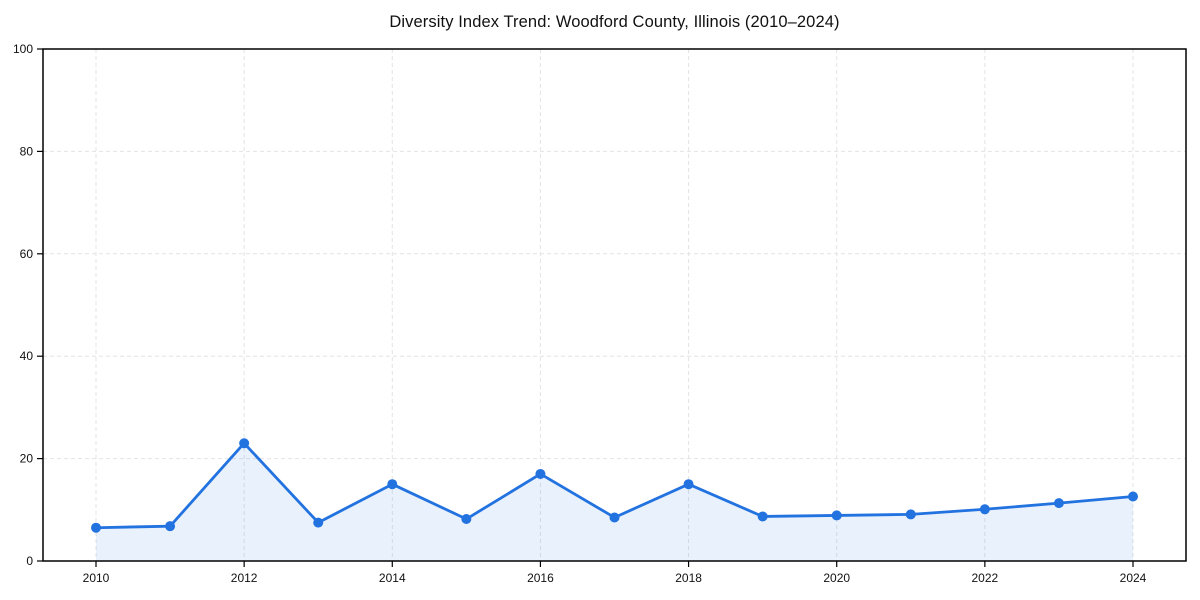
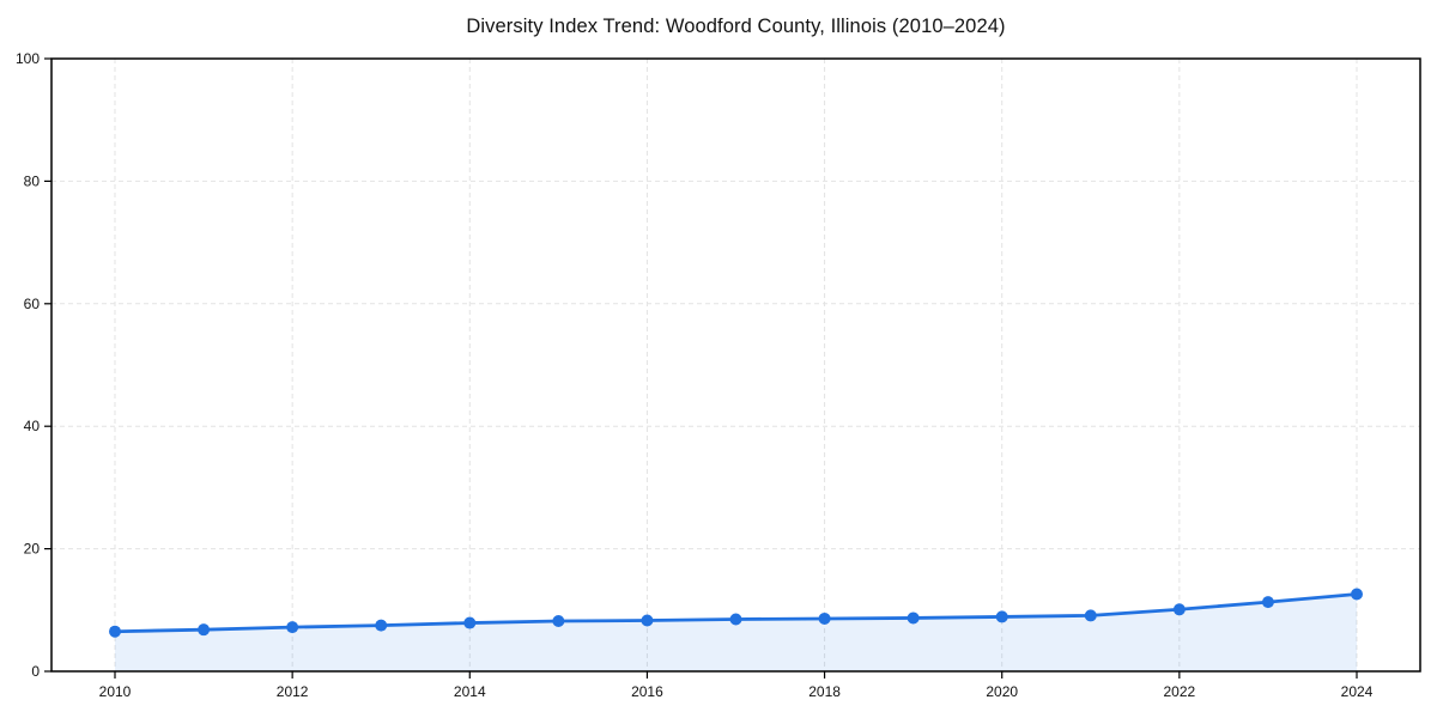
2012: 23 -> 7
2014: 15 -> 8
2016: 17 -> 8
2018: 15 -> 9
